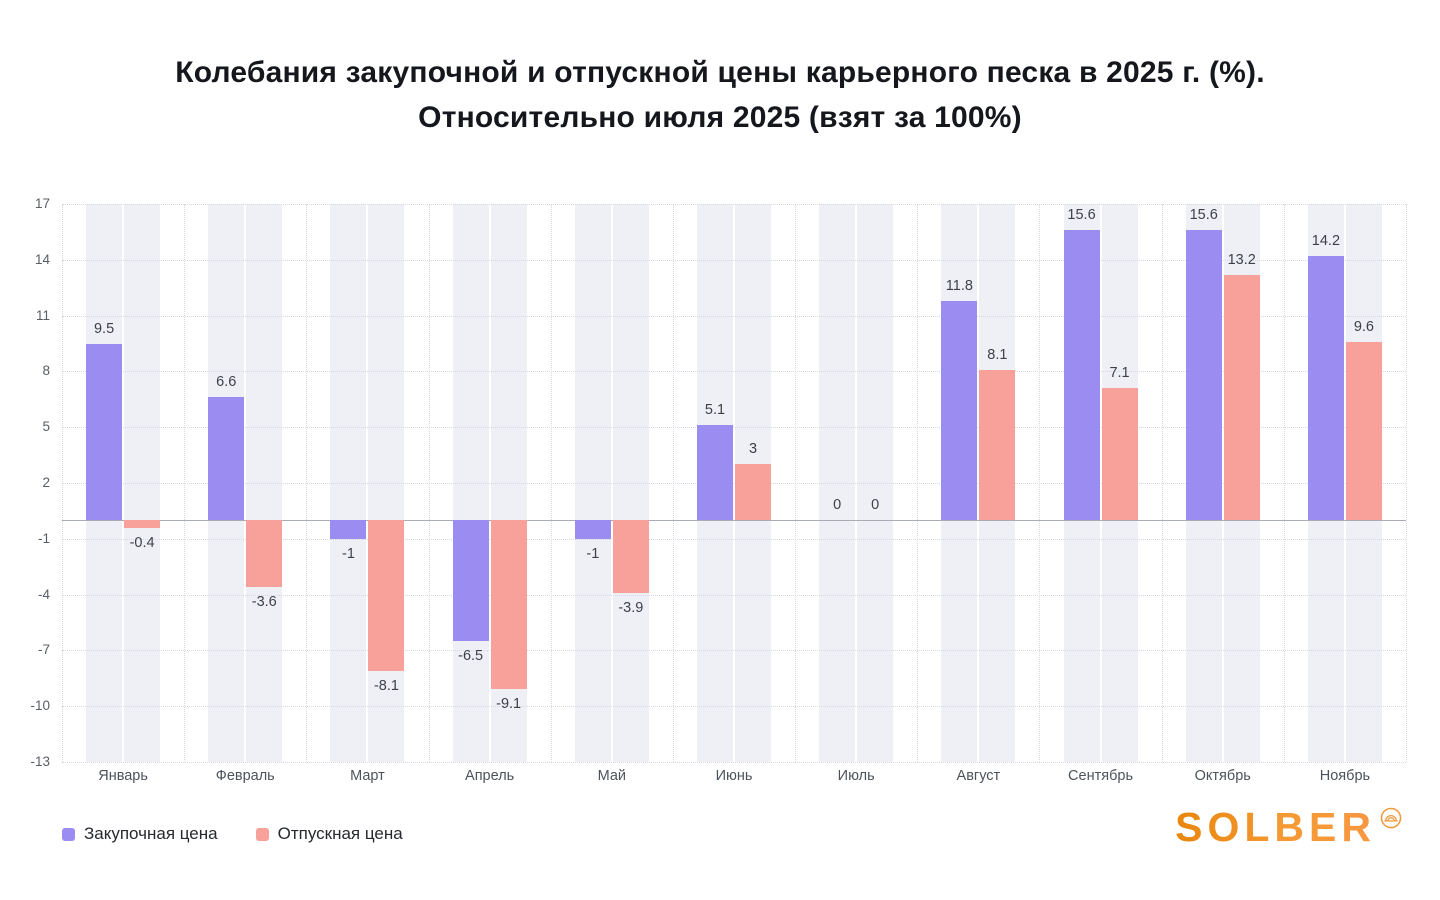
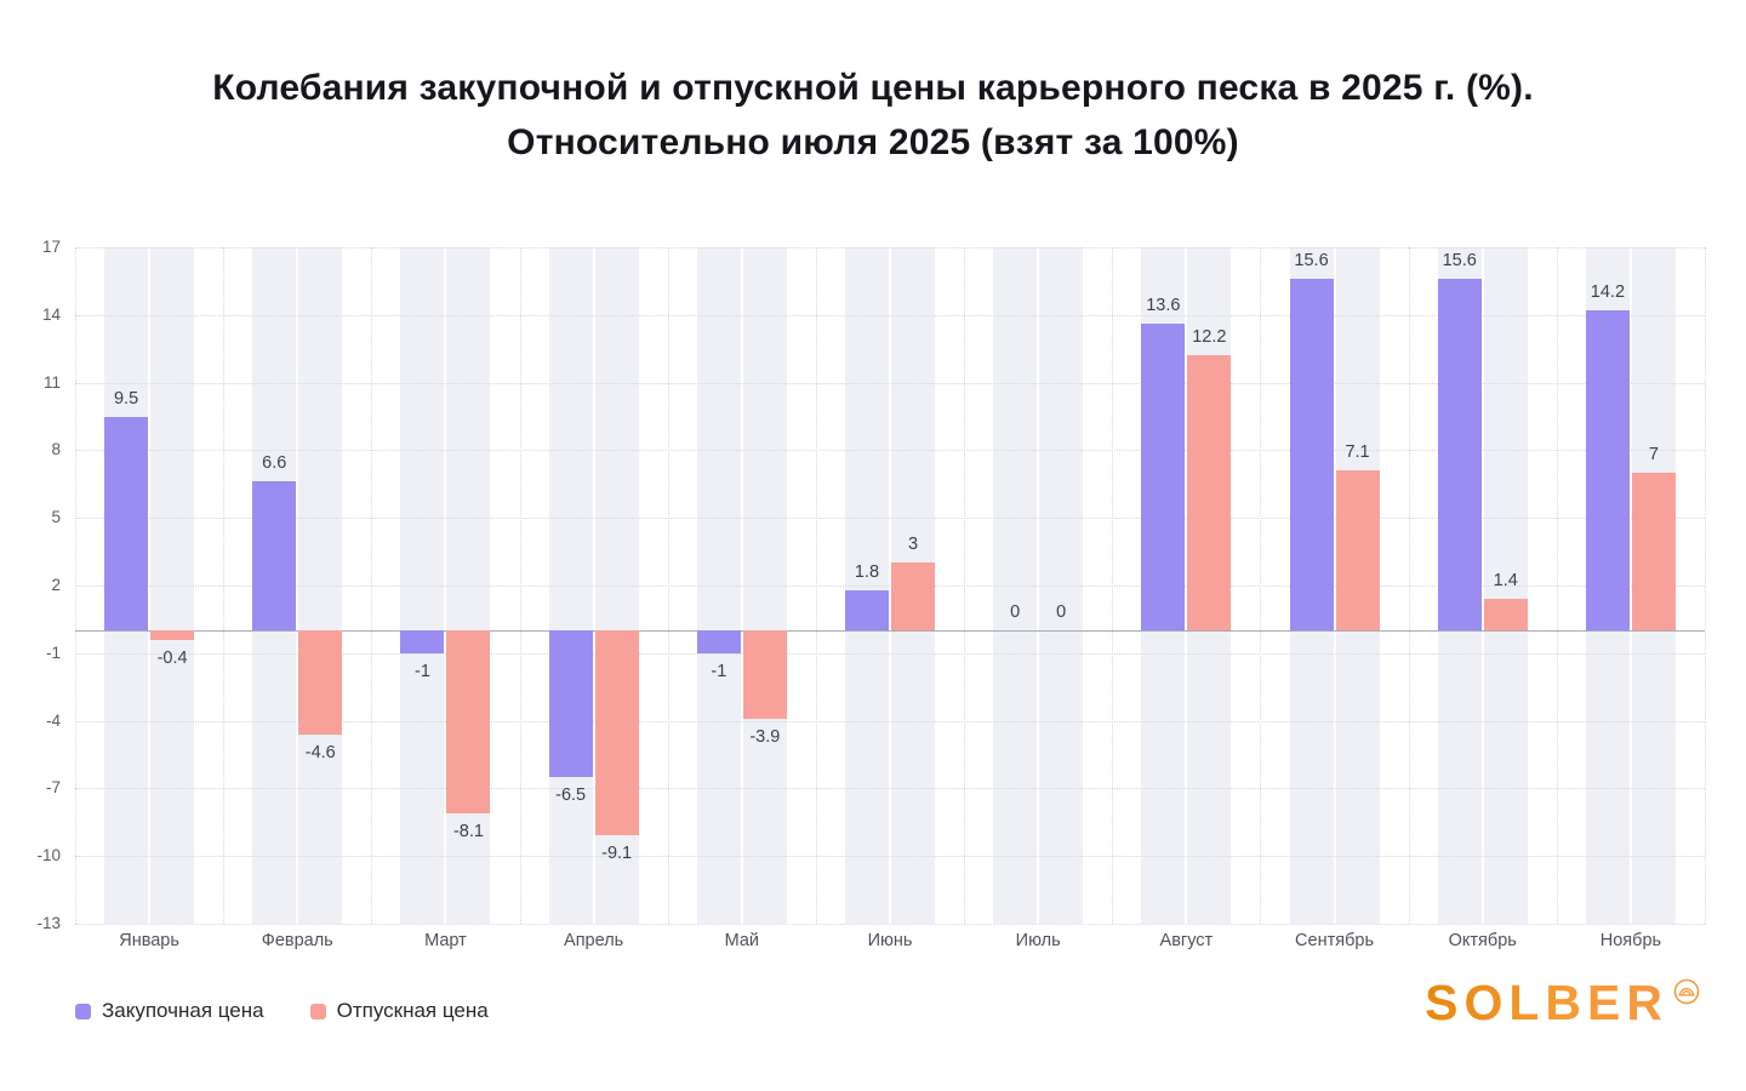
Отпускная цена/Февраль: -3.6 -> -4.6
Закупочная цена/Июнь: 5.1 -> 1.8
Закупочная цена/Август: 11.8 -> 13.6
Отпускная цена/Август: 8.1 -> 12.2
Отпускная цена/Октябрь: 13.2 -> 1.4
Отпускная цена/Ноябрь: 9.6 -> 7
